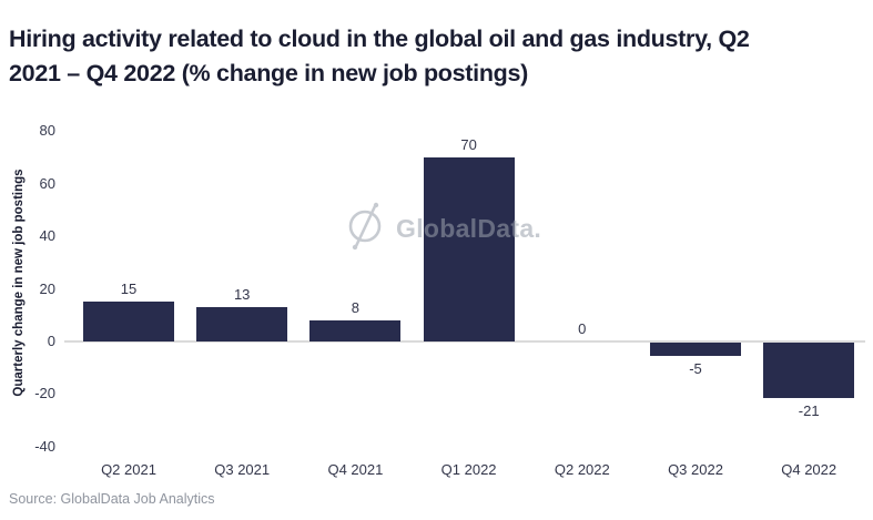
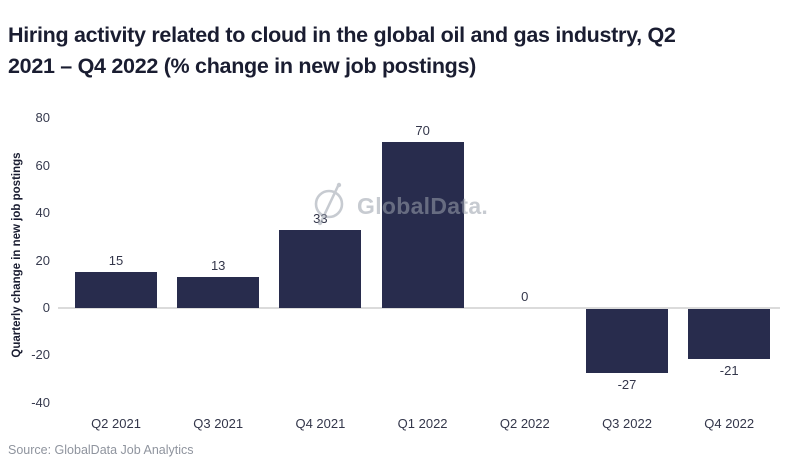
Q4 2021: 8 -> 33
Q3 2022: -5 -> -27
